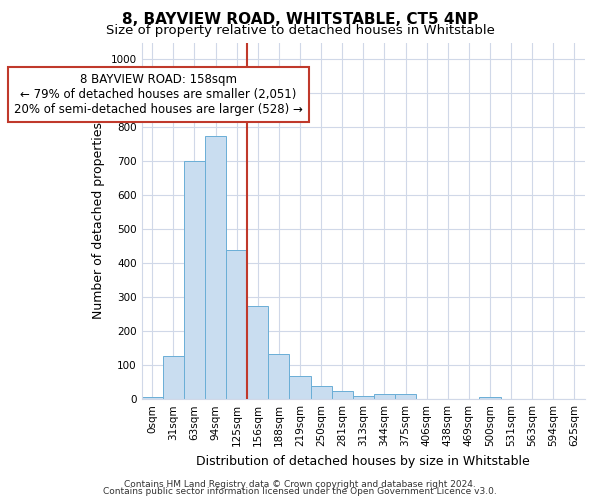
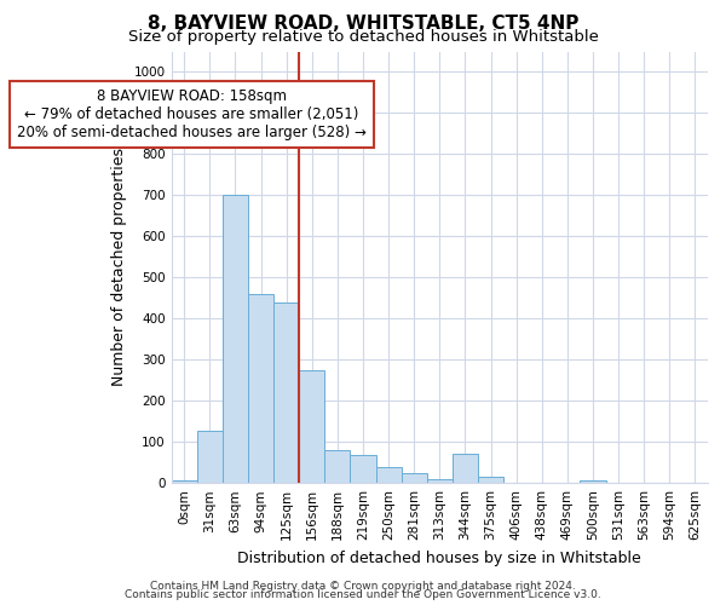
94sqm: 775 -> 460
188sqm: 133 -> 80
344sqm: 15 -> 70
